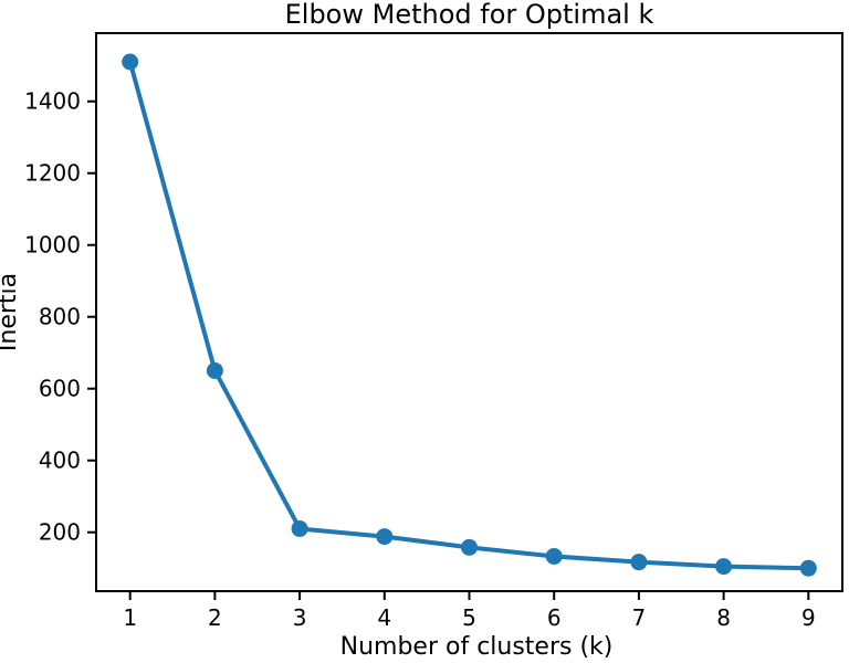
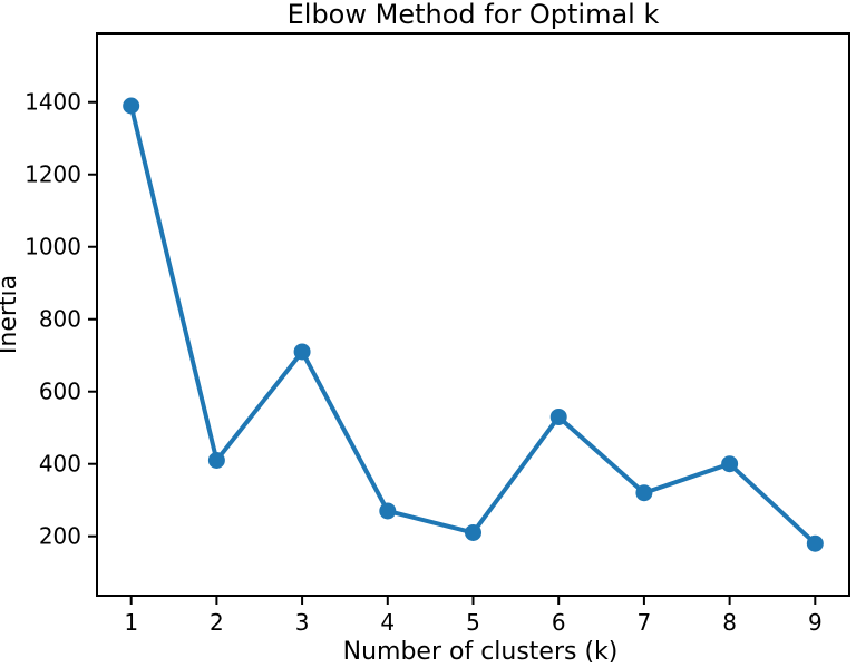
1: 1510 -> 1390
2: 650 -> 410
3: 210 -> 710
4: 190 -> 270
5: 160 -> 210
6: 130 -> 530
7: 120 -> 320
8: 100 -> 400
9: 100 -> 180
